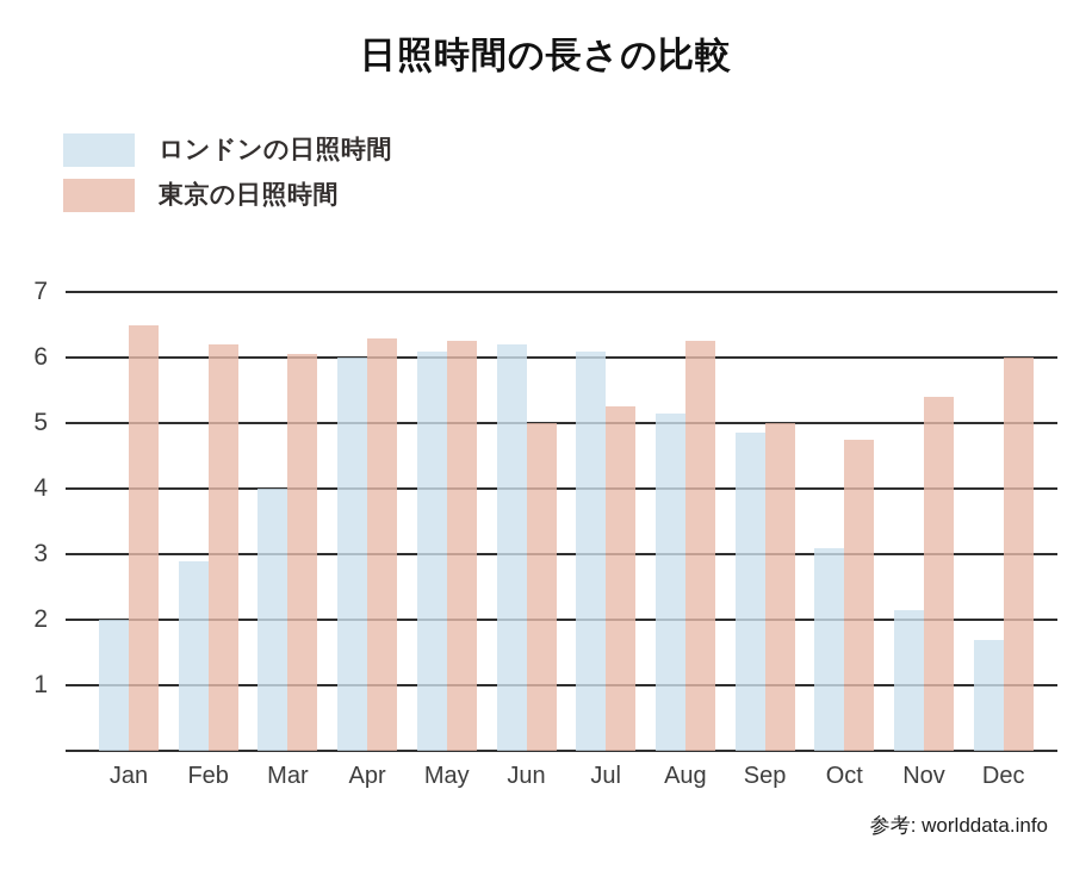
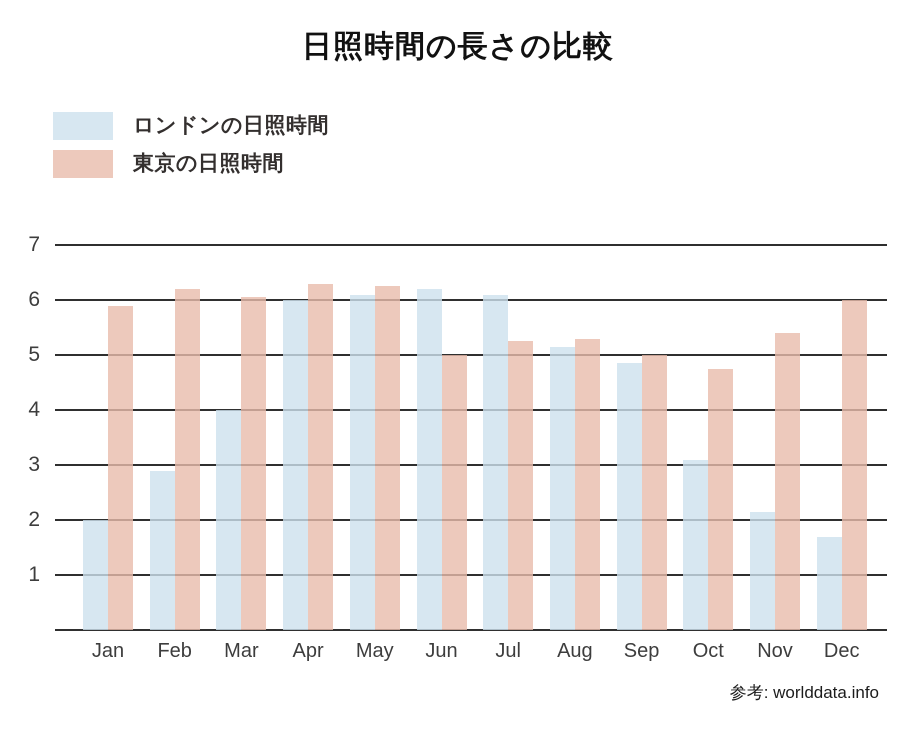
東京の日照時間/Jan: 6.5 -> 5.9
東京の日照時間/Aug: 6.2 -> 5.3
